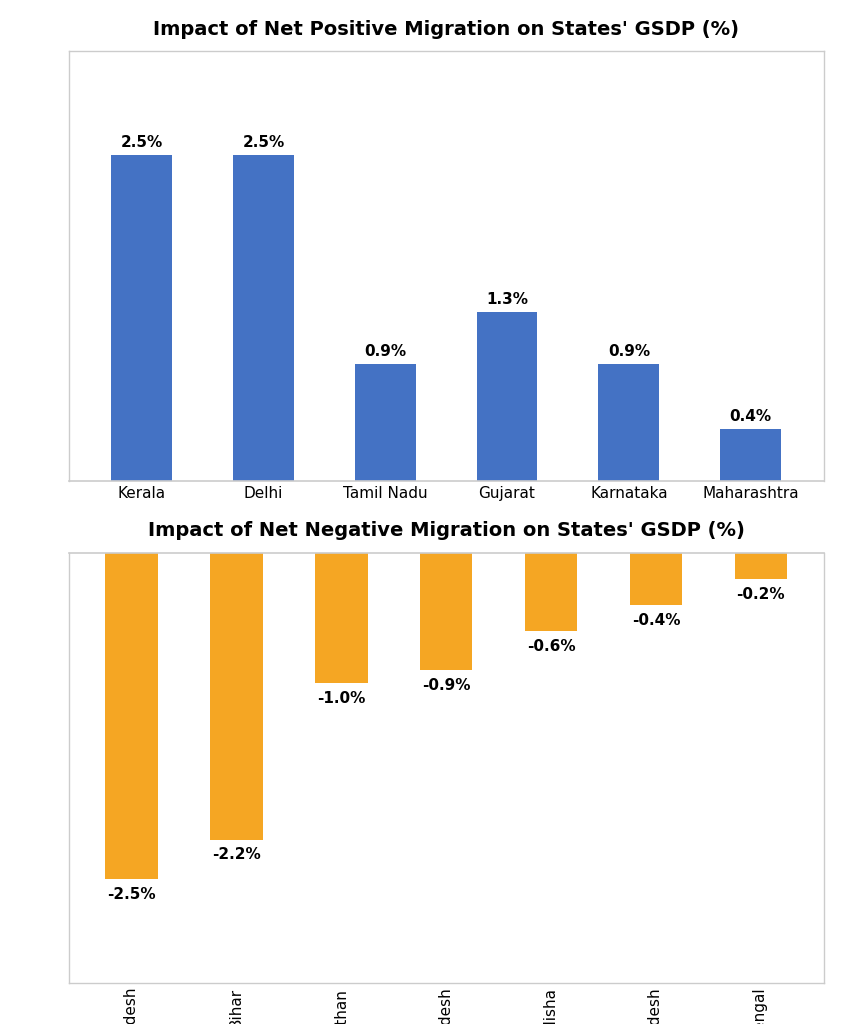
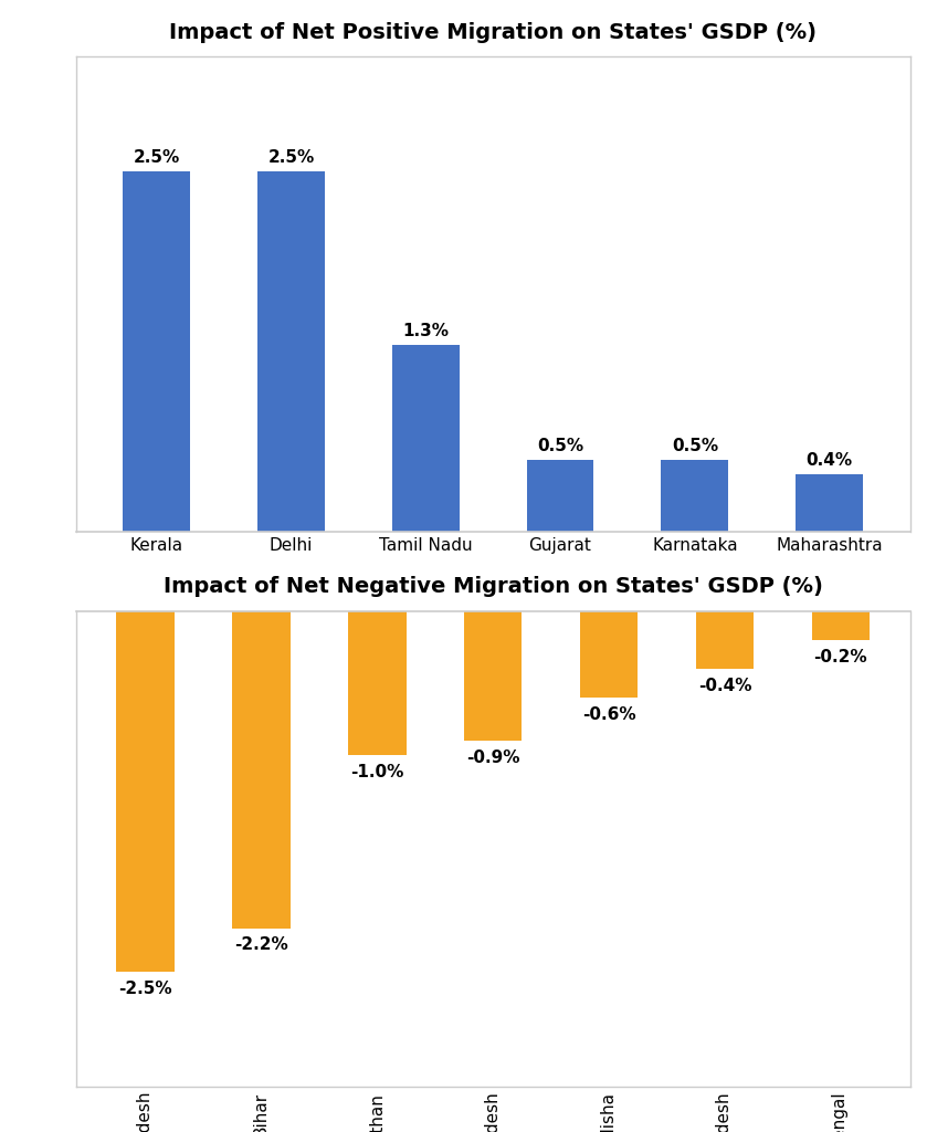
Impact of Net Positive Migration on States' GSDP (%)/Tamil Nadu: 0.9% -> 1.3%
Impact of Net Positive Migration on States' GSDP (%)/Gujarat: 1.3% -> 0.5%
Impact of Net Positive Migration on States' GSDP (%)/Karnataka: 0.9% -> 0.5%
